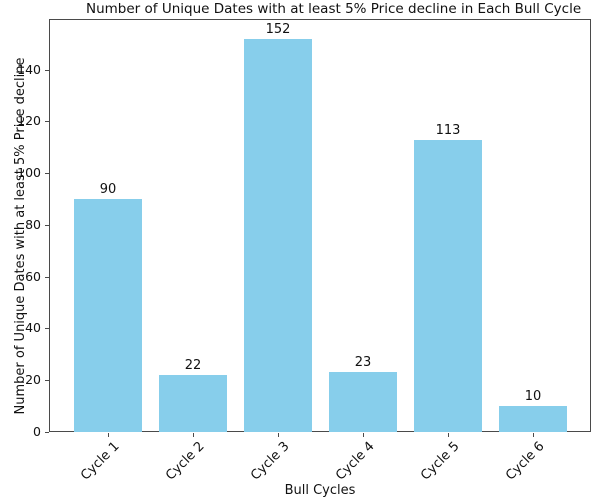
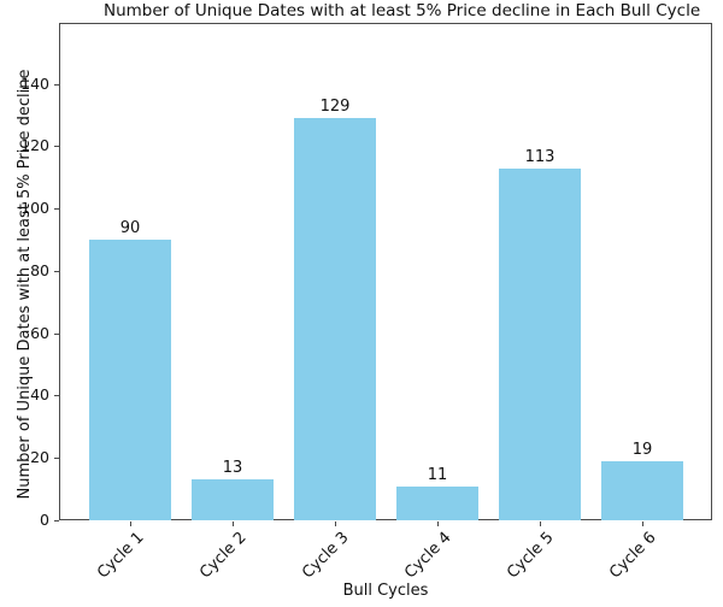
Cycle 2: 22 -> 13
Cycle 3: 152 -> 129
Cycle 4: 23 -> 11
Cycle 6: 10 -> 19
